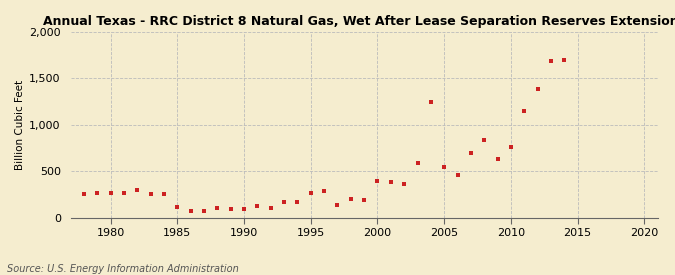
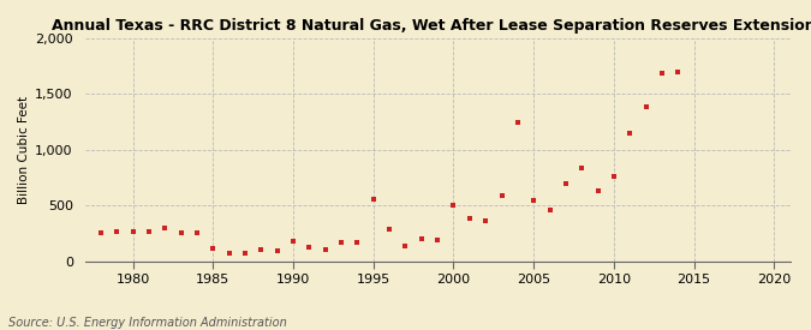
1990: 90 -> 180
1995: 260 -> 560
2000: 390 -> 500
